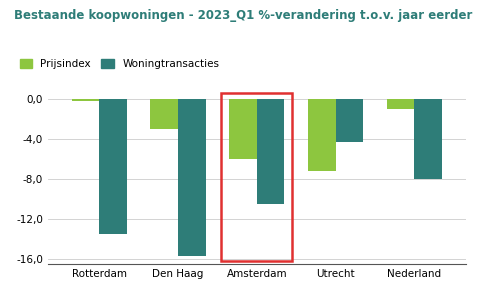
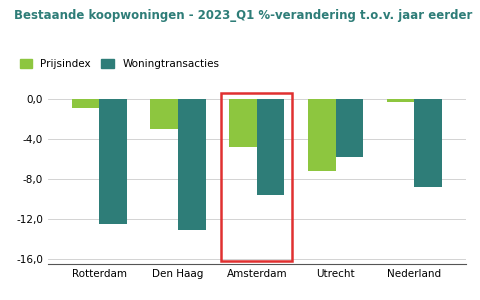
Prijsindex/Rotterdam: -0,2 -> -0,9
Woningtransacties/Rotterdam: -13,5 -> -12,5
Woningtransacties/Den Haag: -15,7 -> -13,1
Prijsindex/Amsterdam: -6,0 -> -4,8
Woningtransacties/Amsterdam: -10,5 -> -9,6
Woningtransacties/Utrecht: -4,3 -> -5,8
Prijsindex/Nederland: -1,0 -> -0,3
Woningtransacties/Nederland: -8,0 -> -8,8
